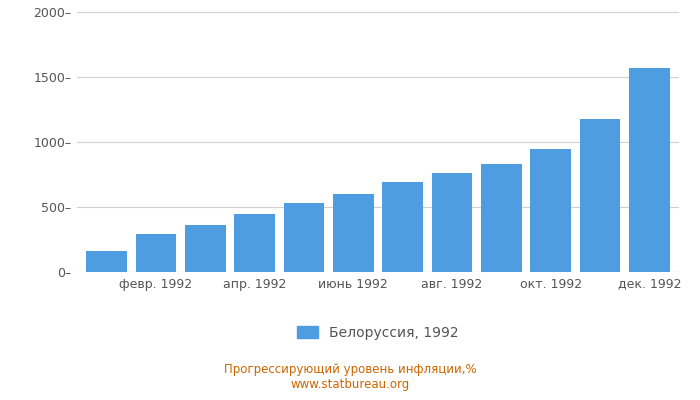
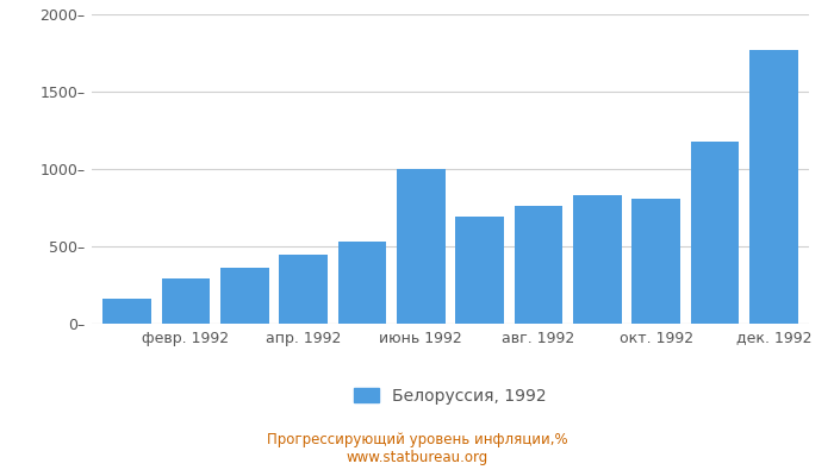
июнь 1992: 600– -> 1000–
окт. 1992: 950– -> 810–
дек. 1992: 1570– -> 1770–
